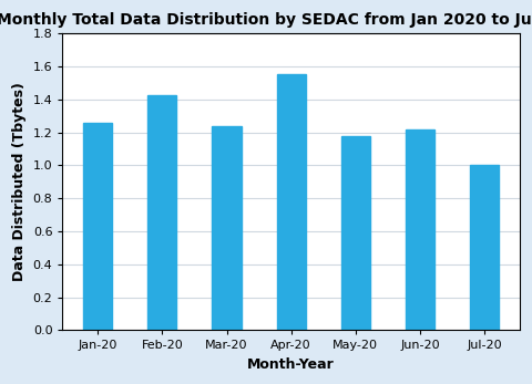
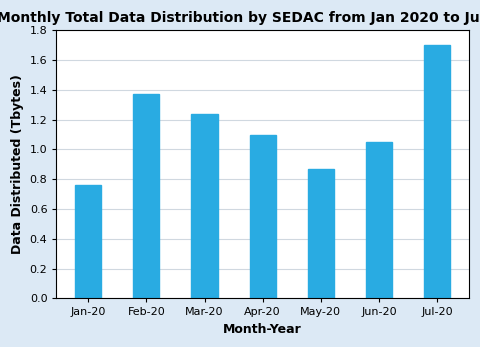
Jan-20: 1.26 -> 0.76
Feb-20: 1.43 -> 1.37
Apr-20: 1.55 -> 1.10
May-20: 1.18 -> 0.87
Jun-20: 1.22 -> 1.05
Jul-20: 1.00 -> 1.70
